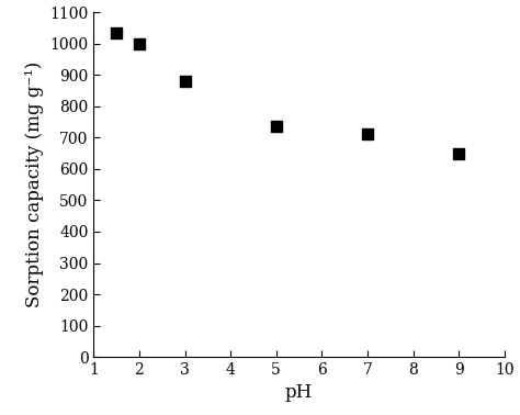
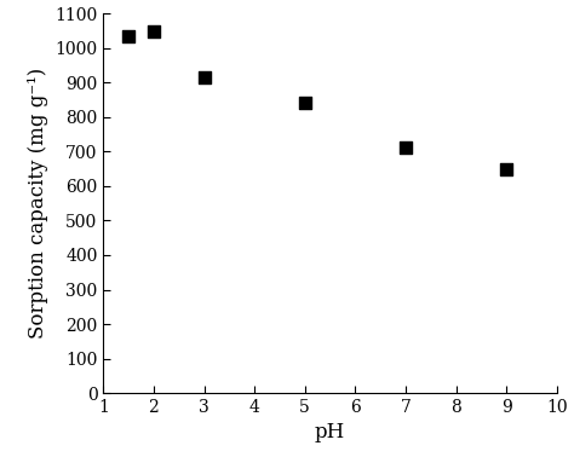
2: 1000 -> 1048
3: 880 -> 915
5: 735 -> 840
